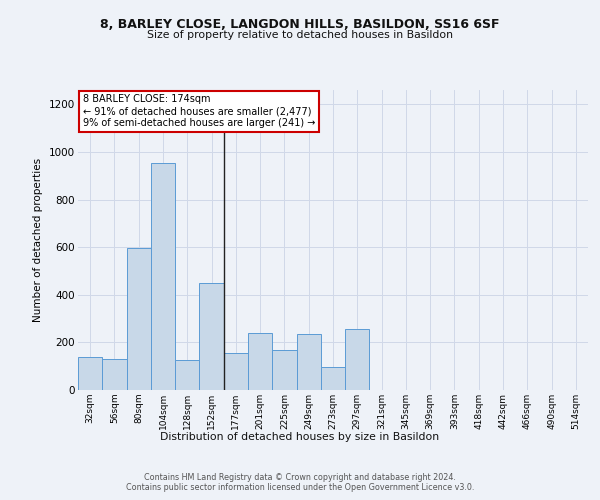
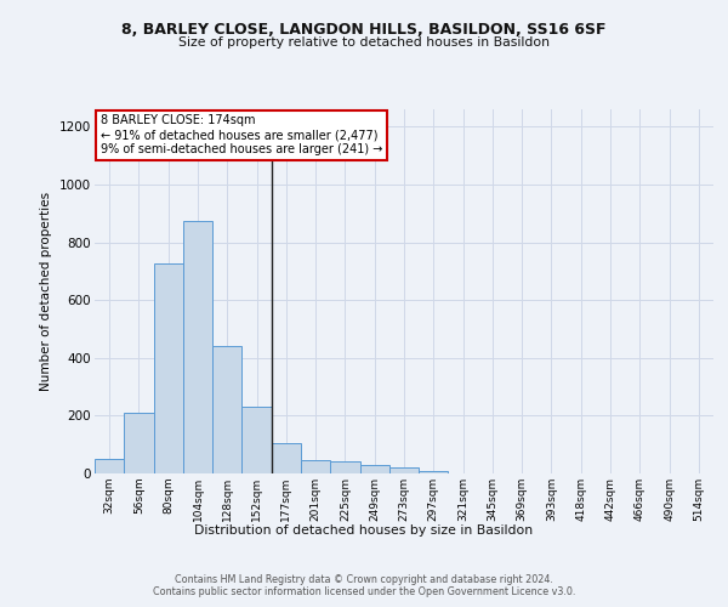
32sqm: 140 -> 50
56sqm: 130 -> 210
80sqm: 595 -> 725
104sqm: 955 -> 875
128sqm: 125 -> 440
152sqm: 450 -> 230
177sqm: 155 -> 107
201sqm: 240 -> 47
225sqm: 170 -> 40
249sqm: 235 -> 30
273sqm: 95 -> 20
297sqm: 255 -> 10
